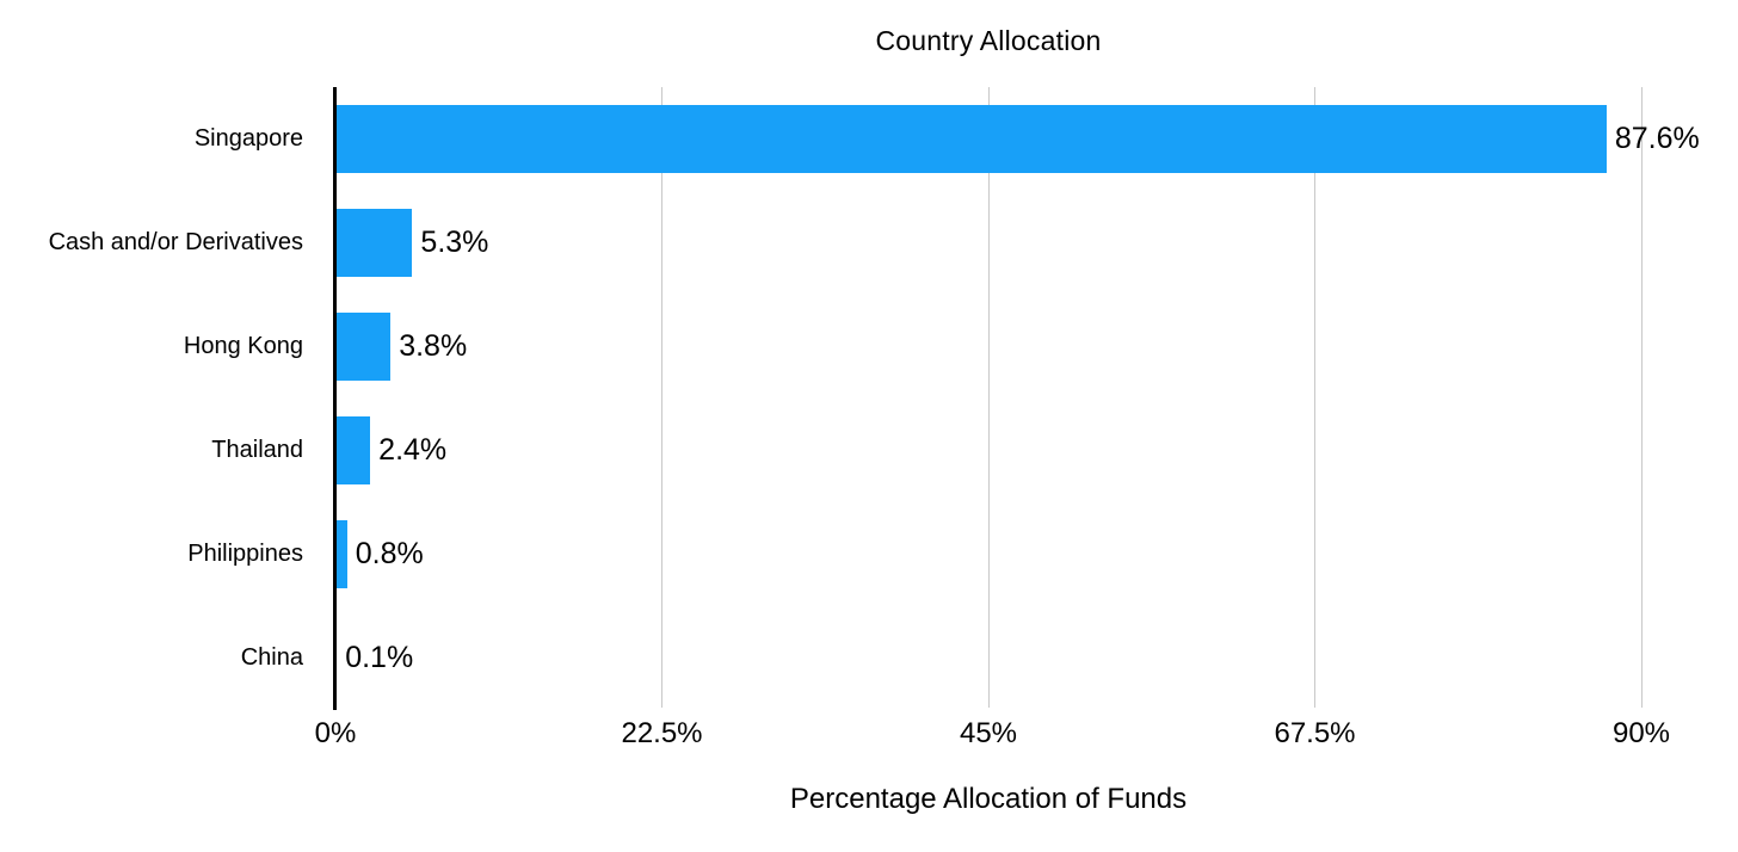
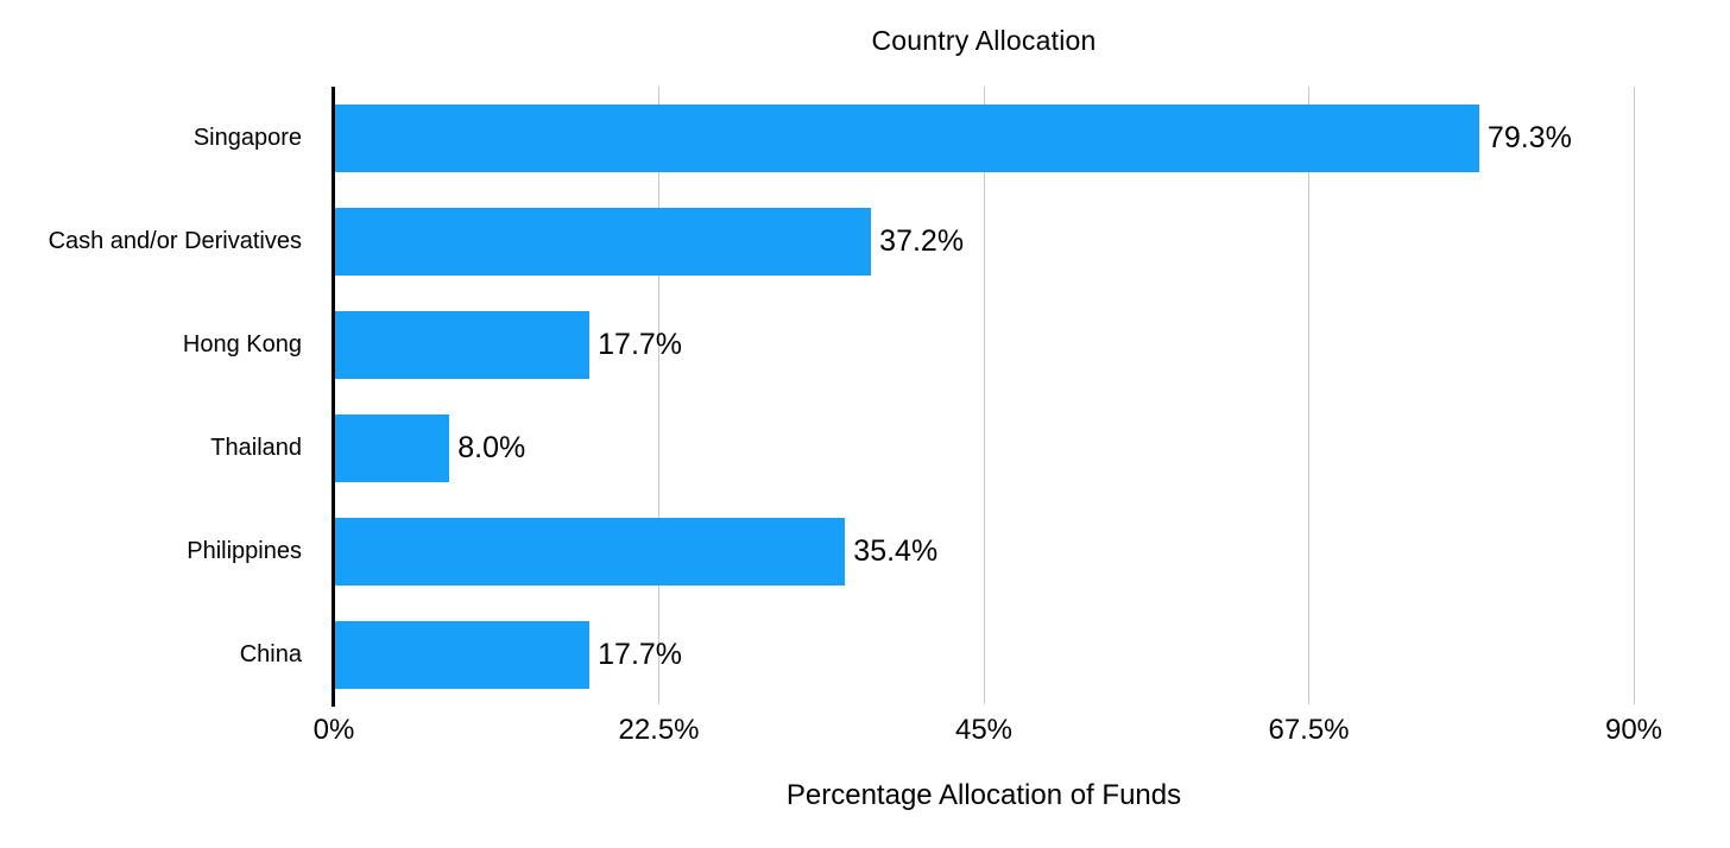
Singapore: 87.6% -> 79.3%
Cash and/or Derivatives: 5.3% -> 37.2%
Hong Kong: 3.8% -> 17.7%
Thailand: 2.4% -> 8.0%
Philippines: 0.8% -> 35.4%
China: 0.1% -> 17.7%
